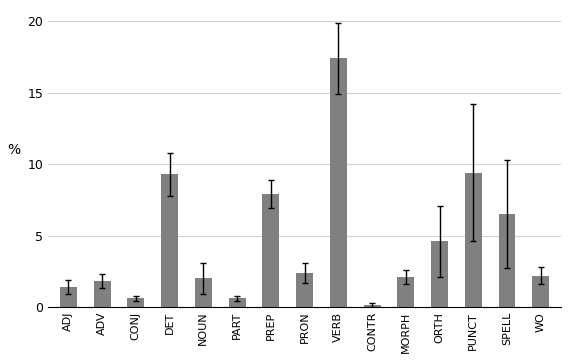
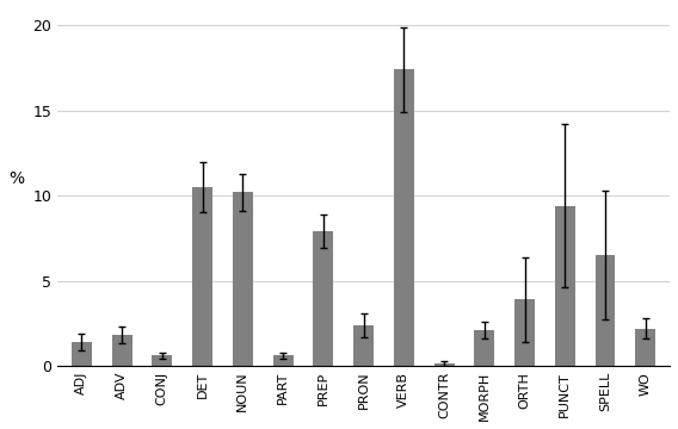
DET: 9.3 -> 10.5
NOUN: 2.0 -> 10.2
ORTH: 4.6 -> 3.9
